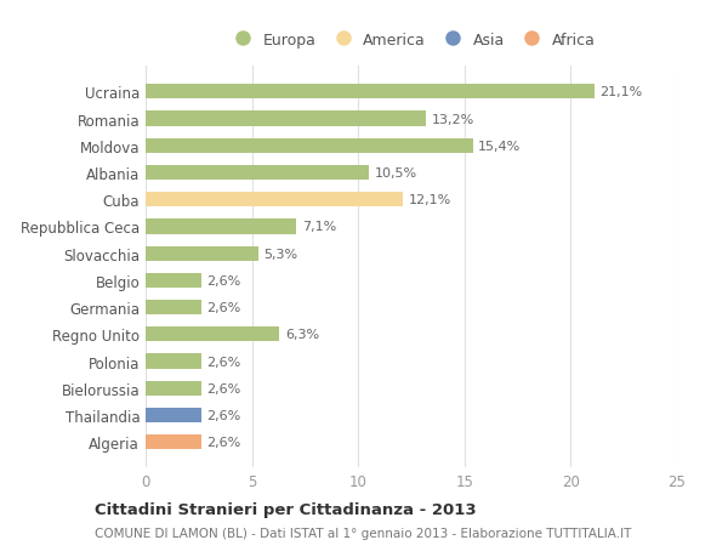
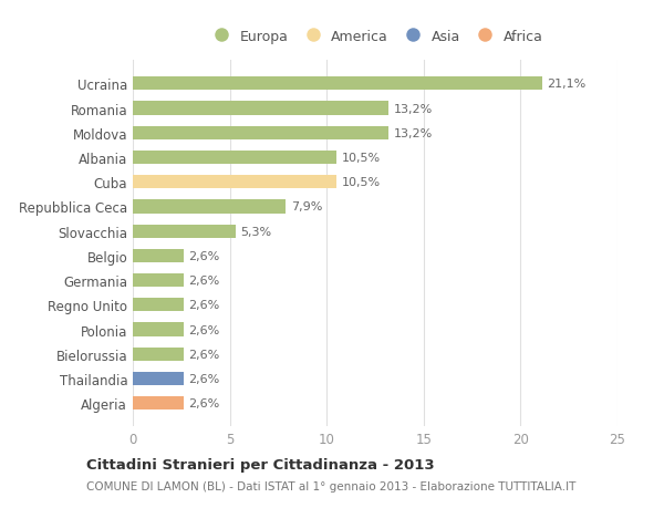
Moldova: 15,4% -> 13,2%
Cuba: 12,1% -> 10,5%
Repubblica Ceca: 7,1% -> 7,9%
Regno Unito: 6,3% -> 2,6%
